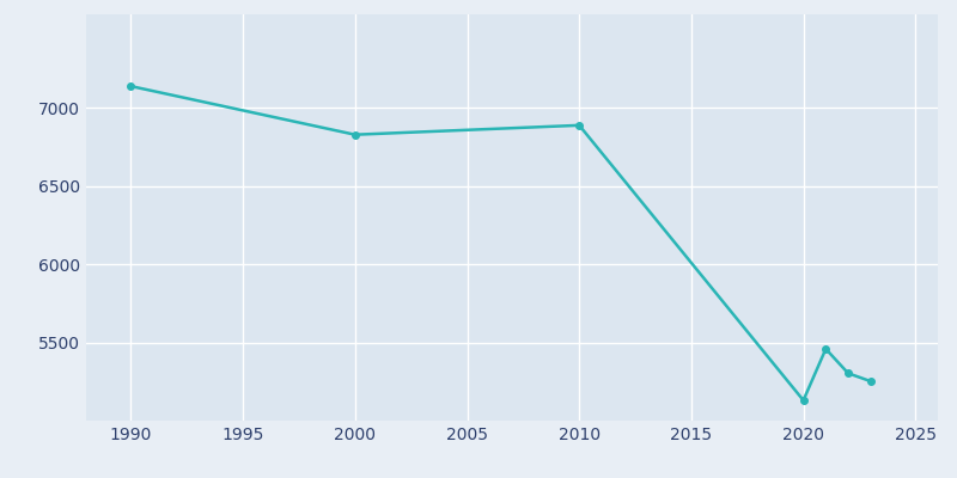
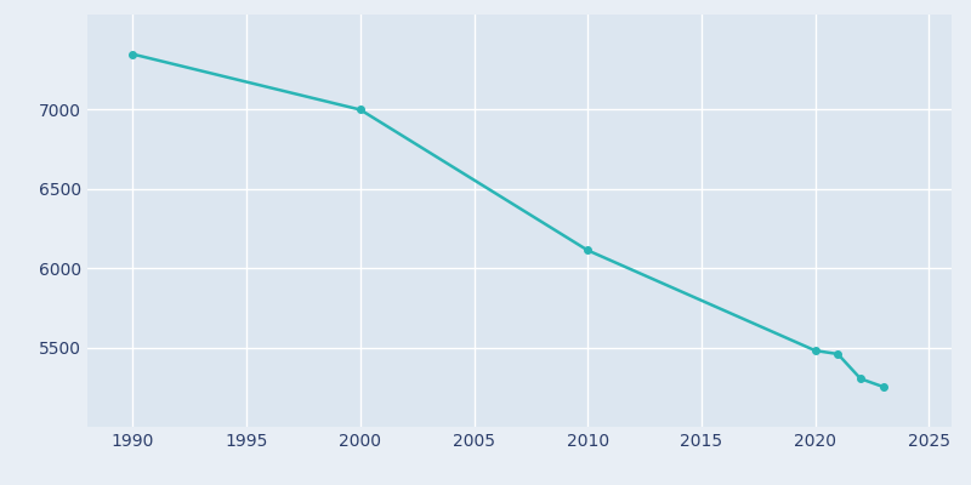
1990: 7140 -> 7350
2000: 6830 -> 7000
2010: 6890 -> 6110
2020: 5130 -> 5480
